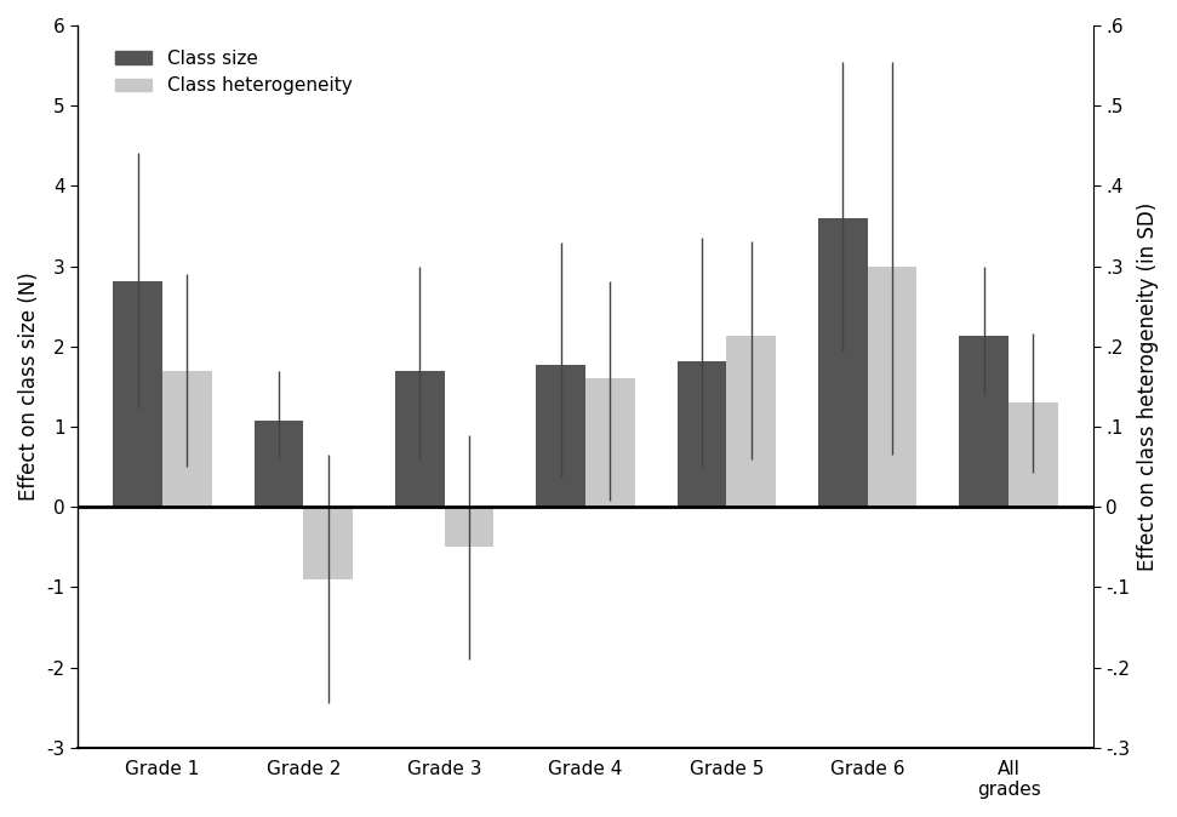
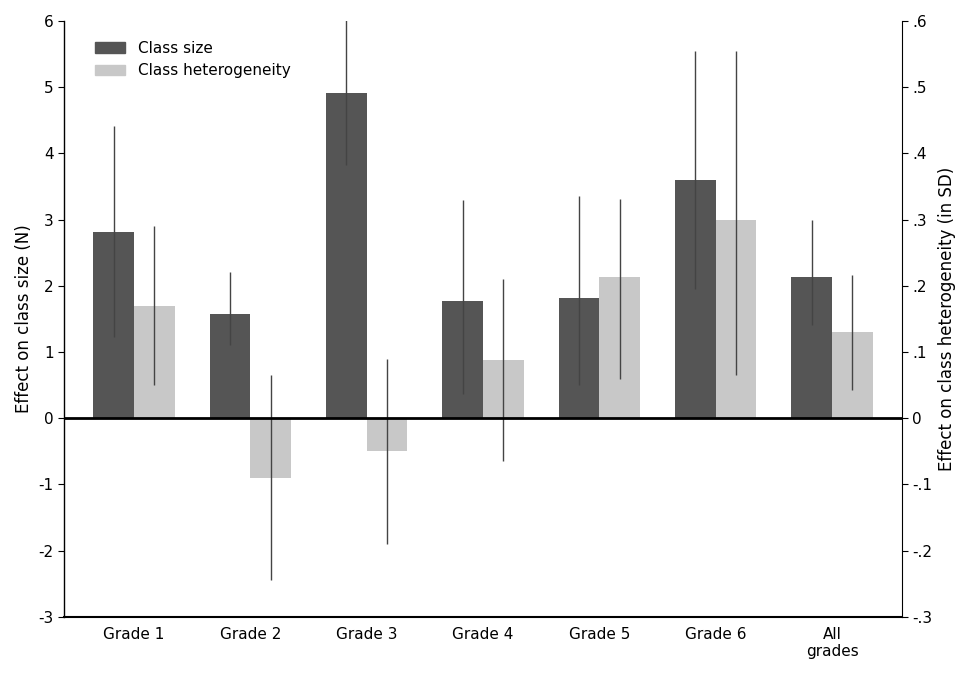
Class size/Grade 2: 1.07 -> 1.58
Class size/Grade 3: 1.70 -> 4.92
Class heterogeneity/Grade 4: 1.60 -> 0.88
